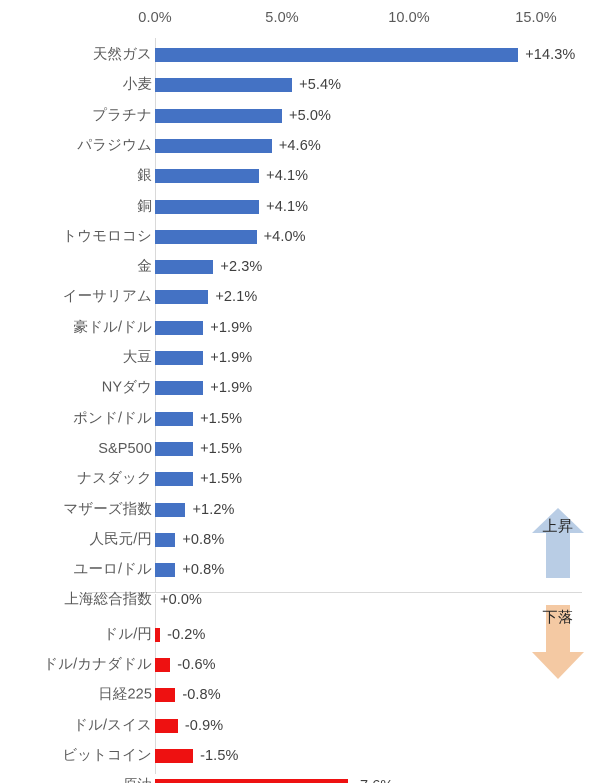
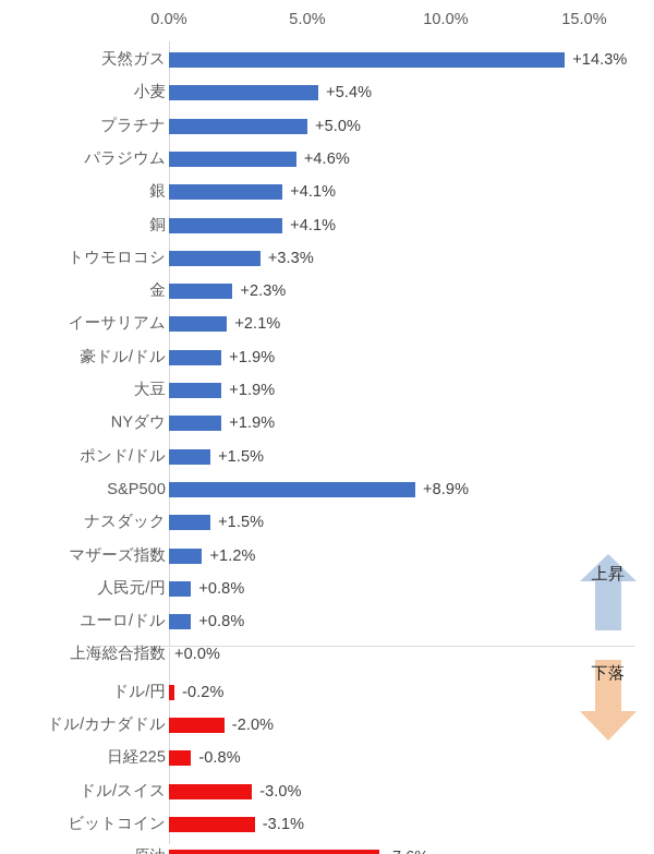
トウモロコシ: +4.0% -> +3.3%
S&P500: +1.5% -> +8.9%
ドル/カナダドル: -0.6% -> -2.0%
ドル/スイス: -0.9% -> -3.0%
ビットコイン: -1.5% -> -3.1%
